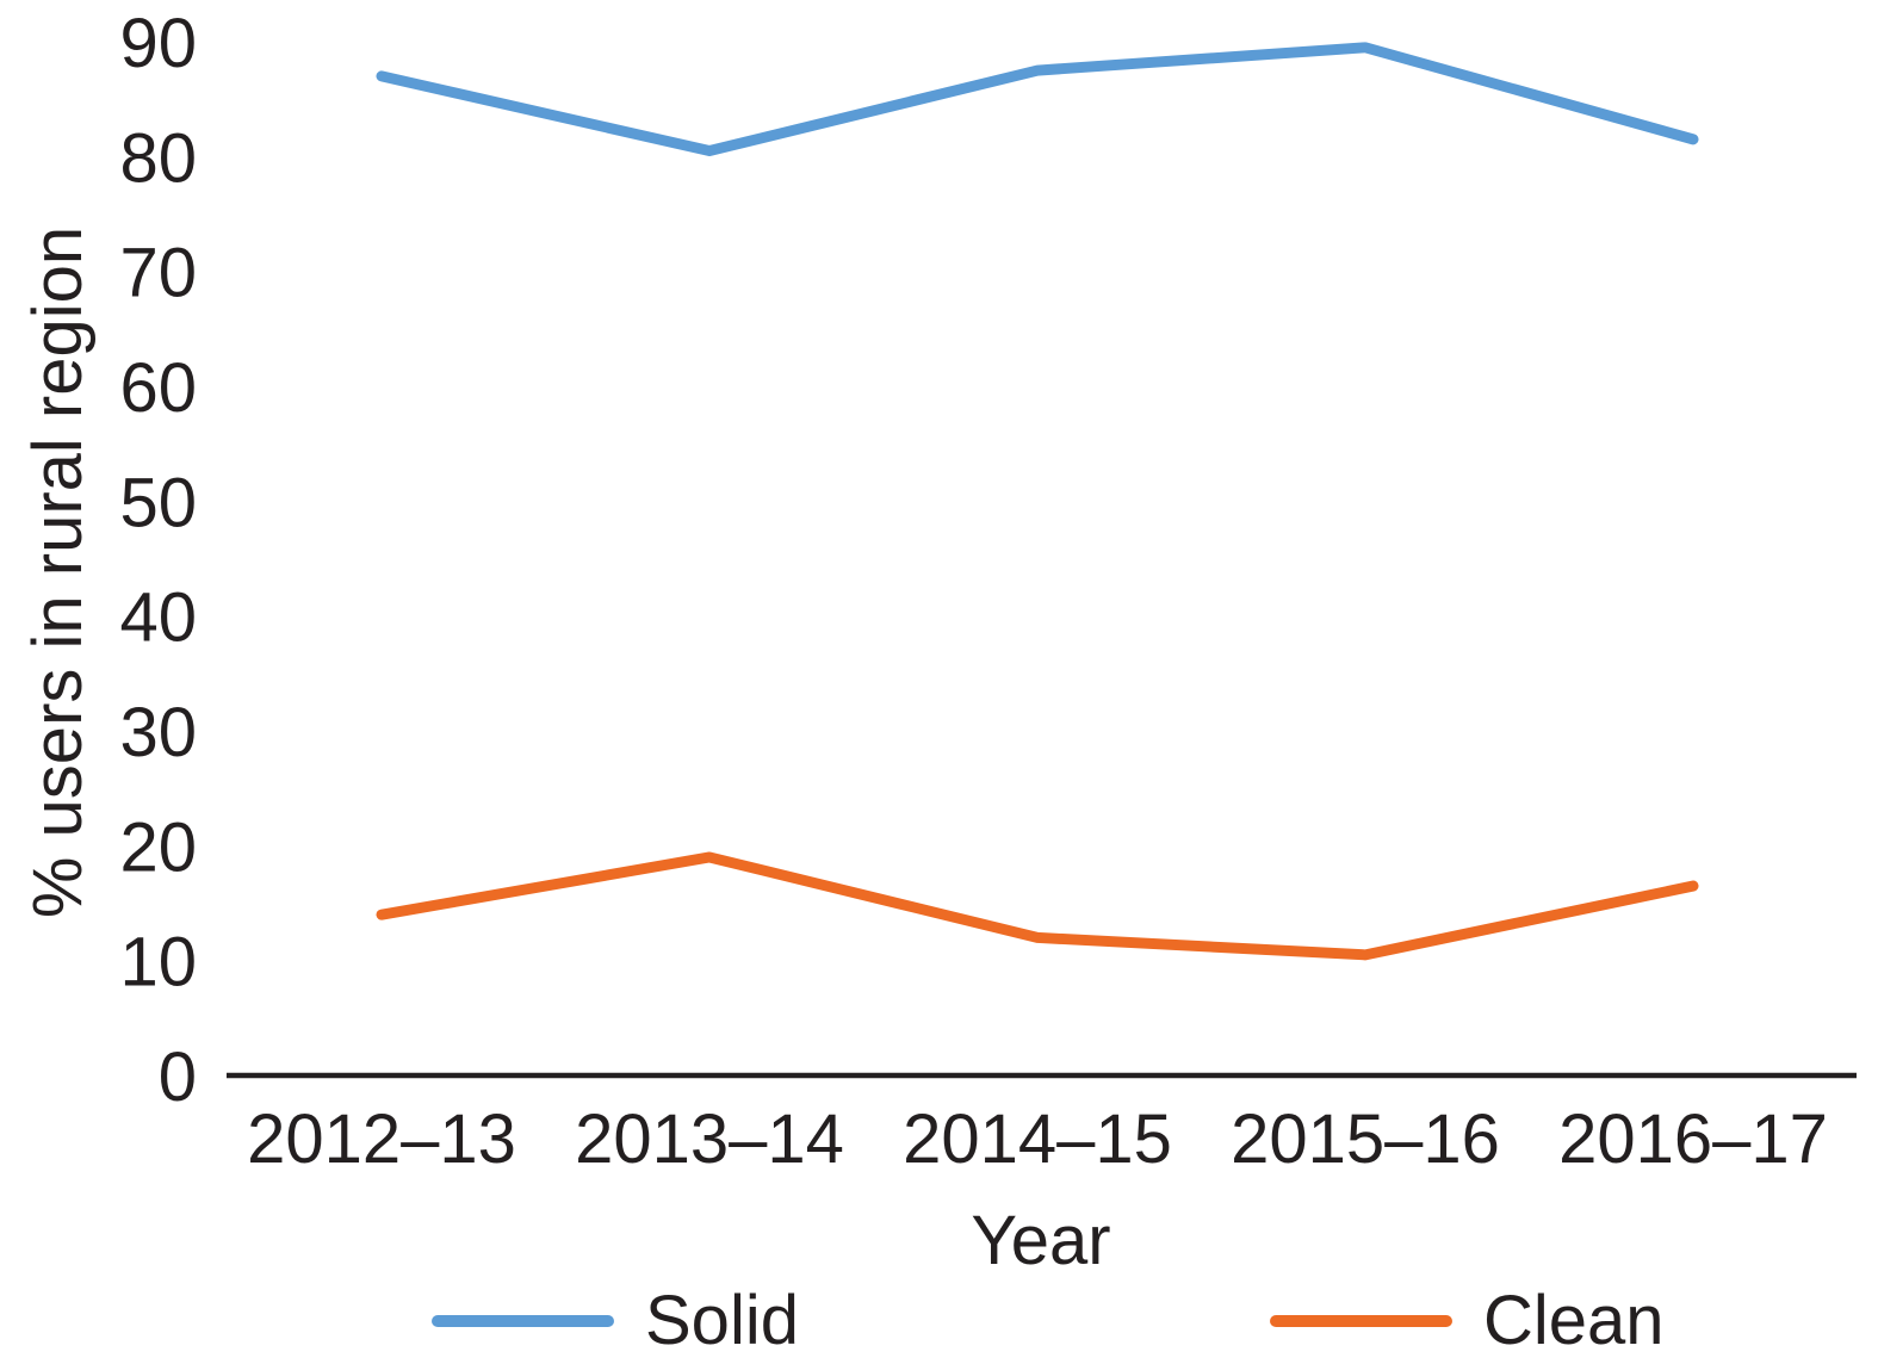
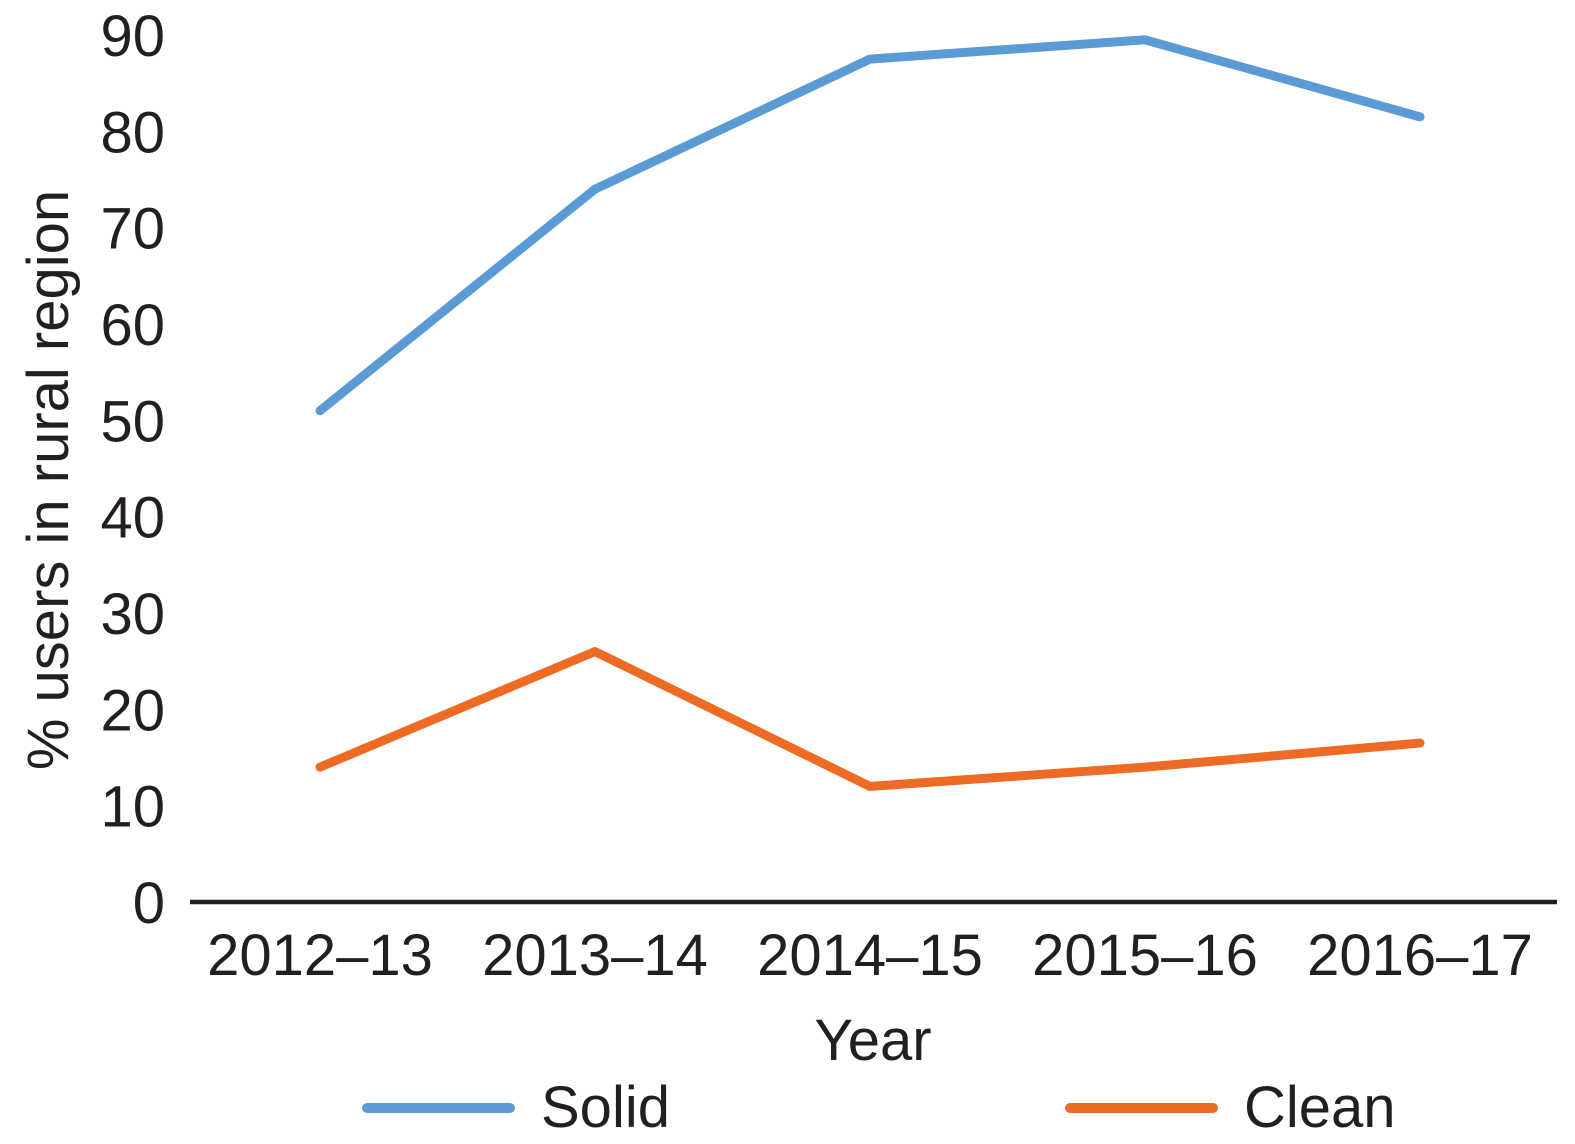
Solid/2012–13: 87 -> 51
Solid/2013–14: 80 -> 74
Clean/2013–14: 19 -> 26
Clean/2015–16: 10 -> 14
